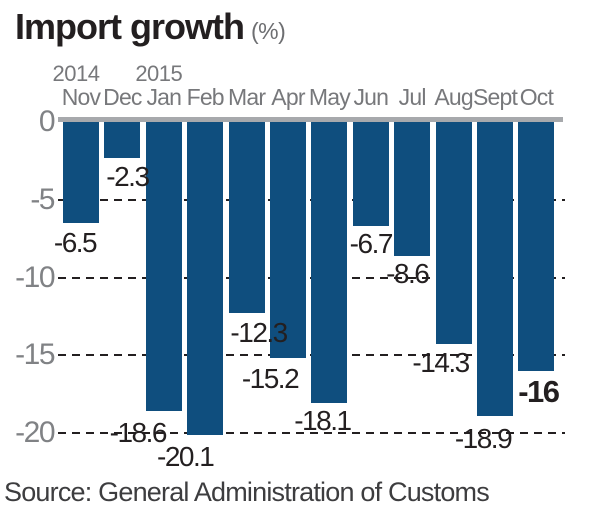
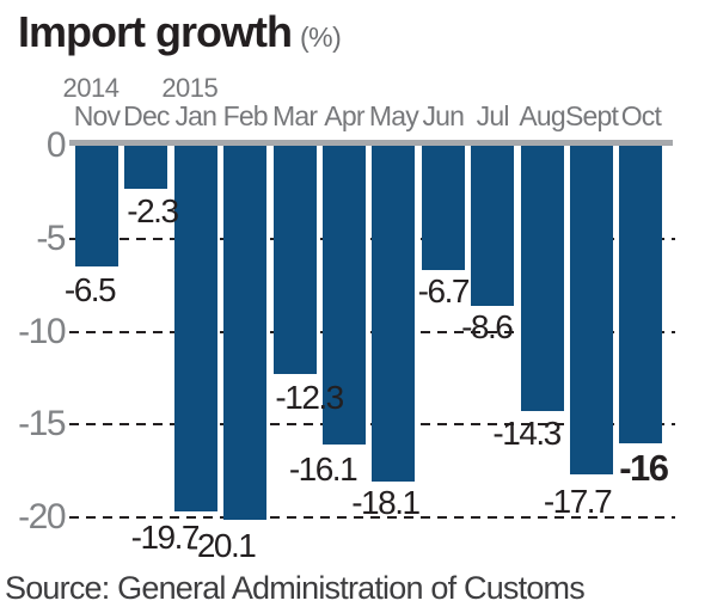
Jan: -18.6 -> -19.7
Apr: -15.2 -> -16.1
Sept: -18.9 -> -17.7
